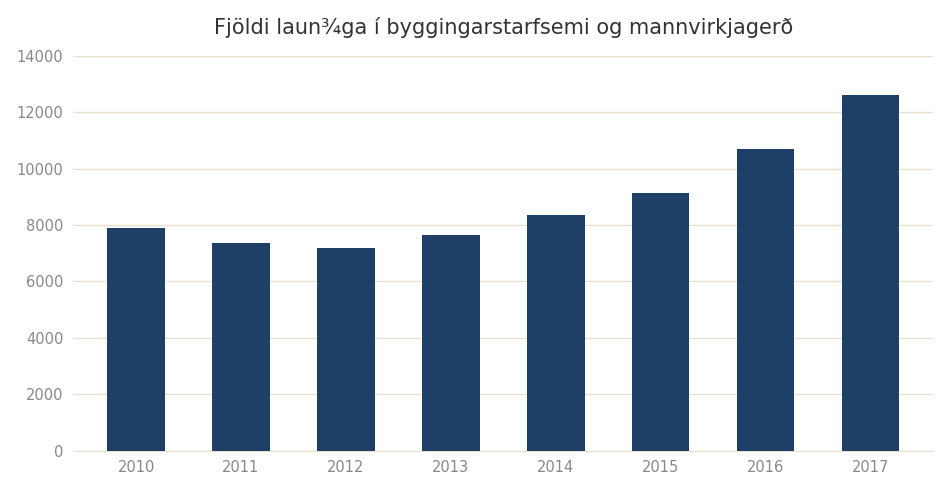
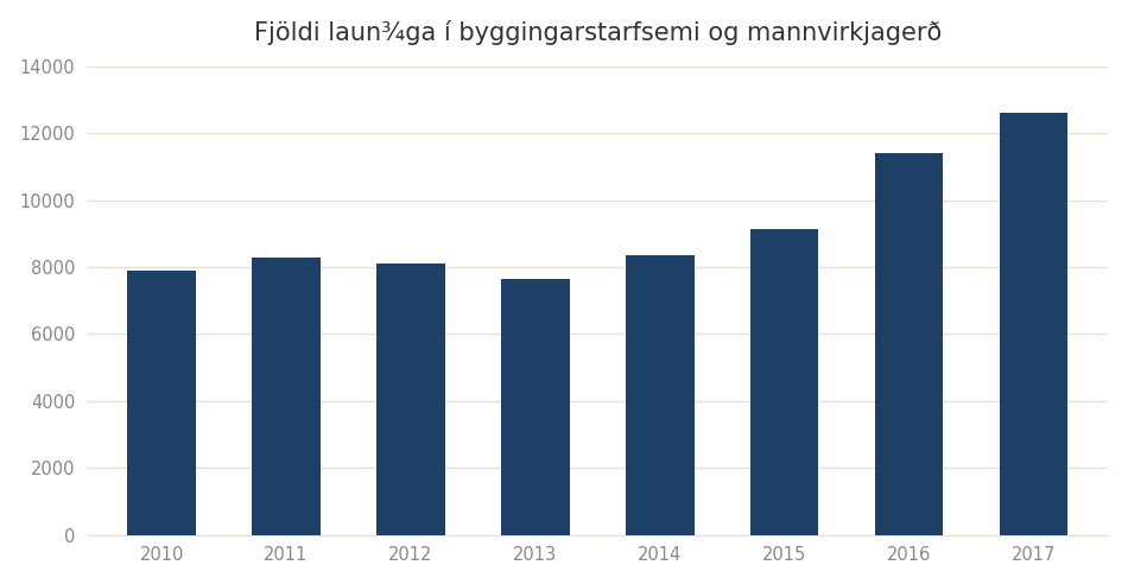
2011: 7350 -> 8300
2012: 7200 -> 8100
2016: 10700 -> 11400
